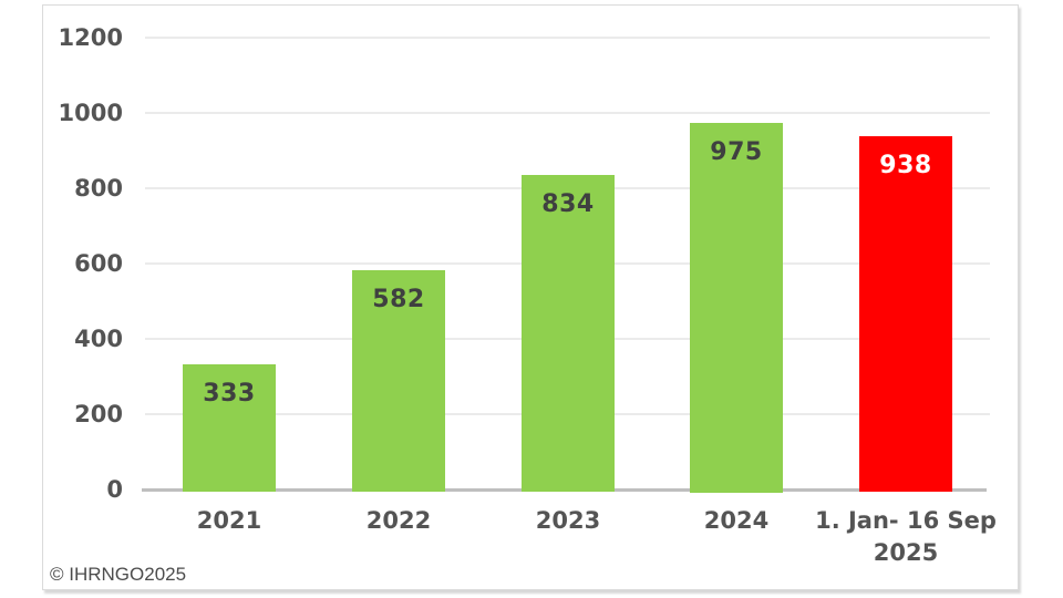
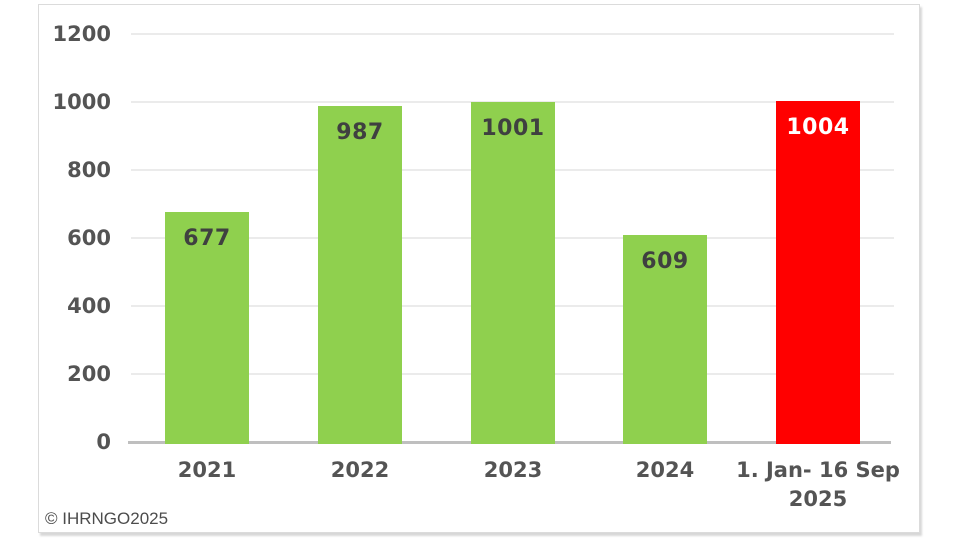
2021: 333 -> 677
2022: 582 -> 987
2023: 834 -> 1001
2024: 975 -> 609
1. Jan- 16 Sep 2025: 938 -> 1004
